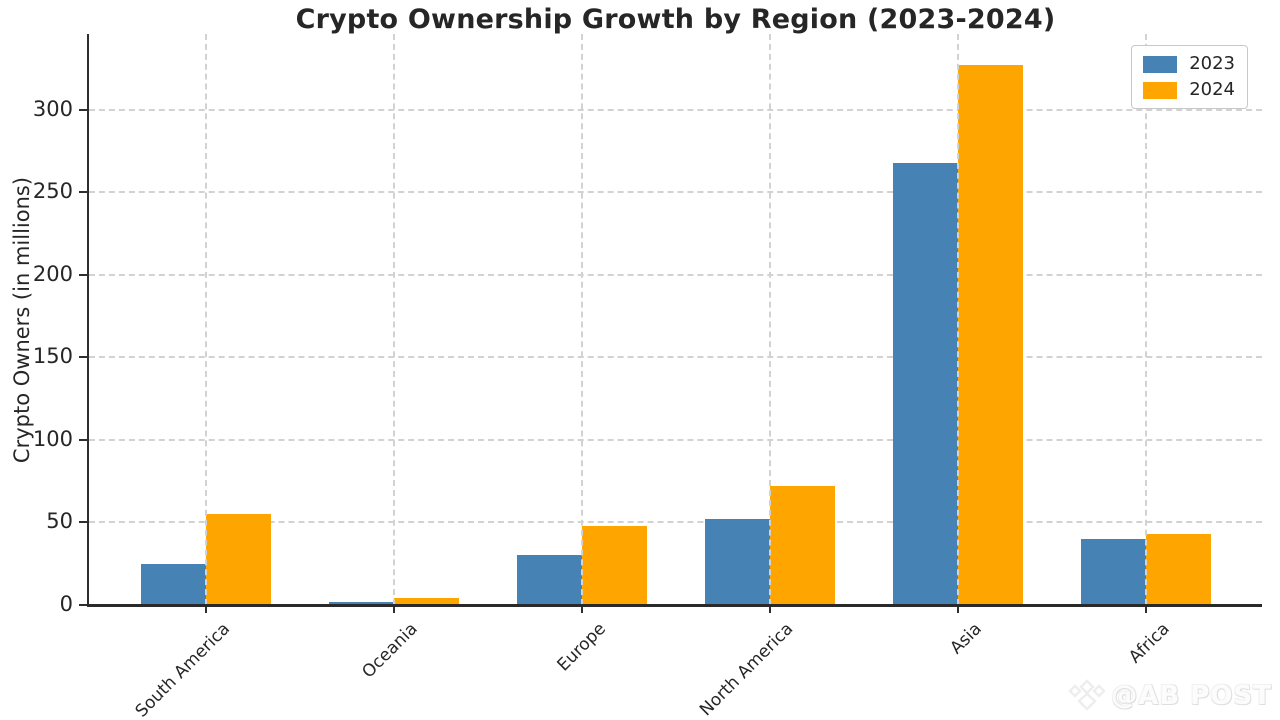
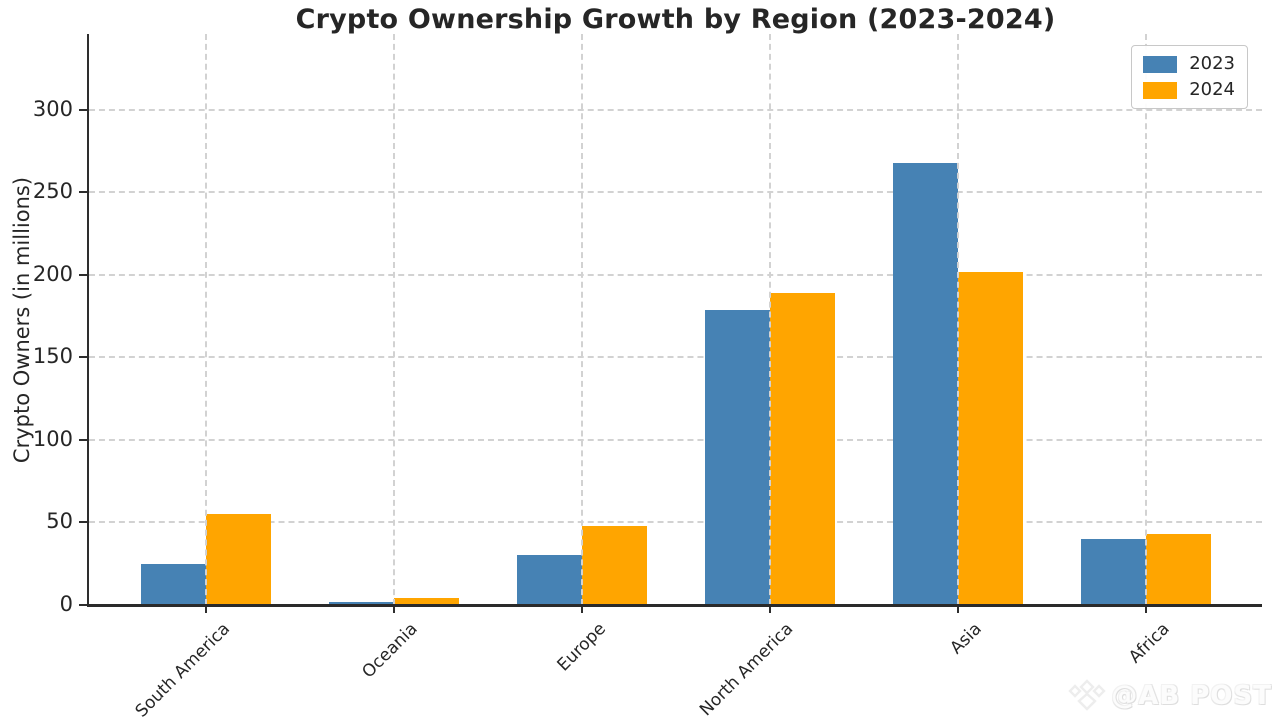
2023/North America: 52 -> 179
2024/North America: 72 -> 189
2024/Asia: 327 -> 202
